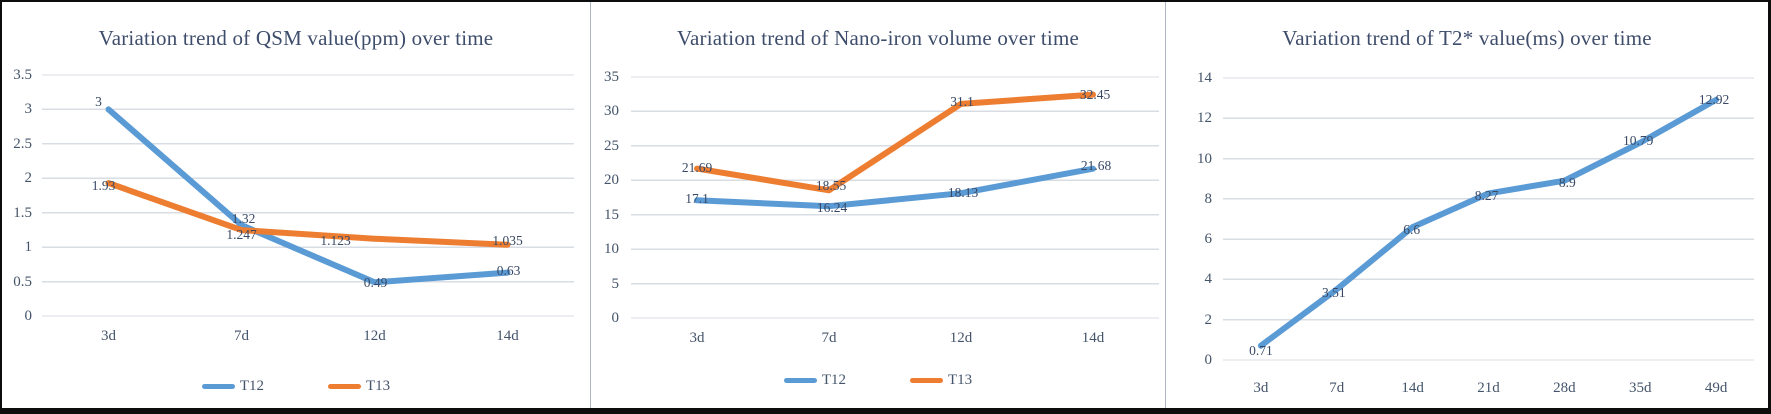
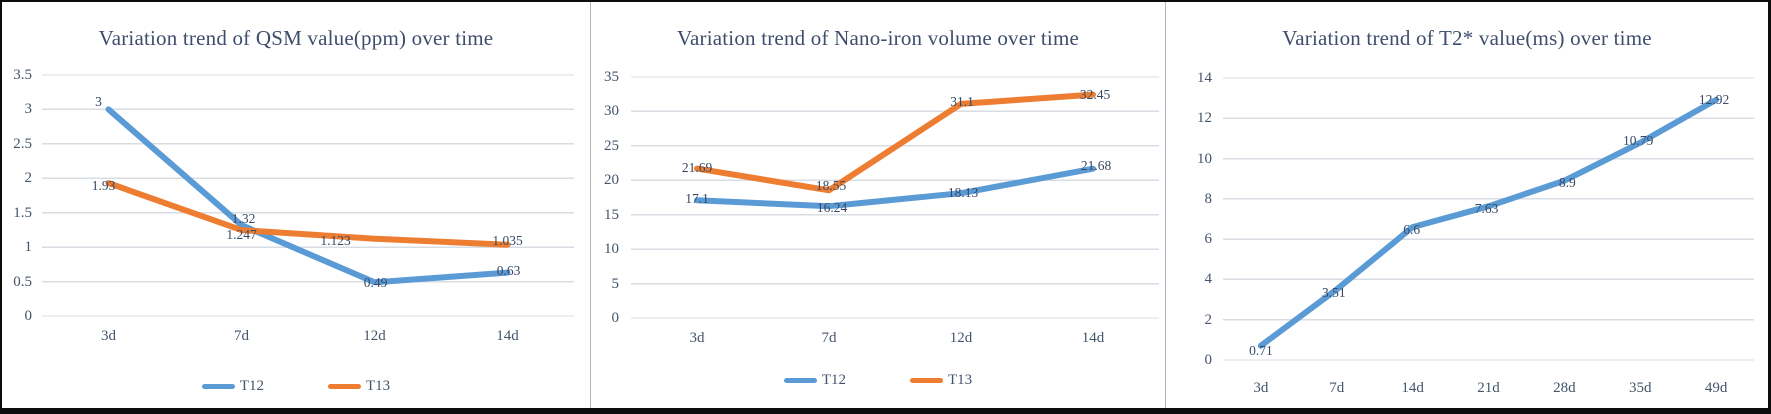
Variation trend of T2* value(ms) over time/21d: 8.27 -> 7.63
